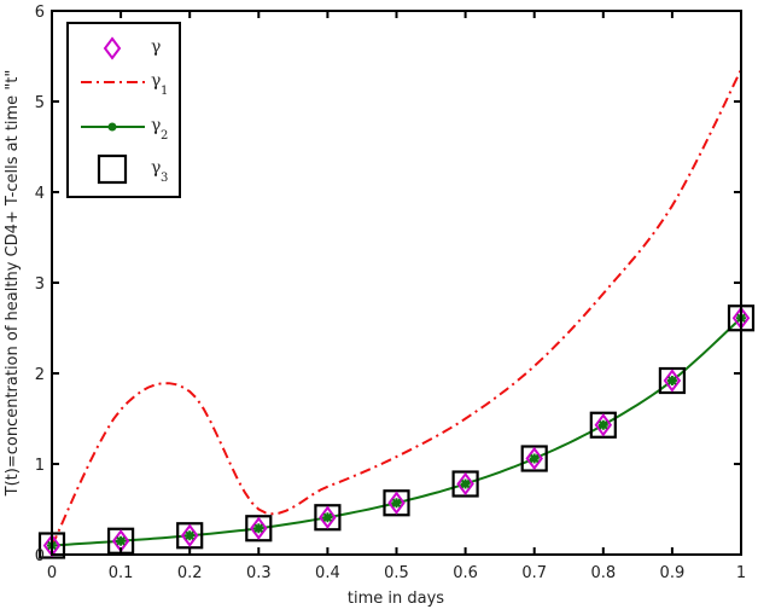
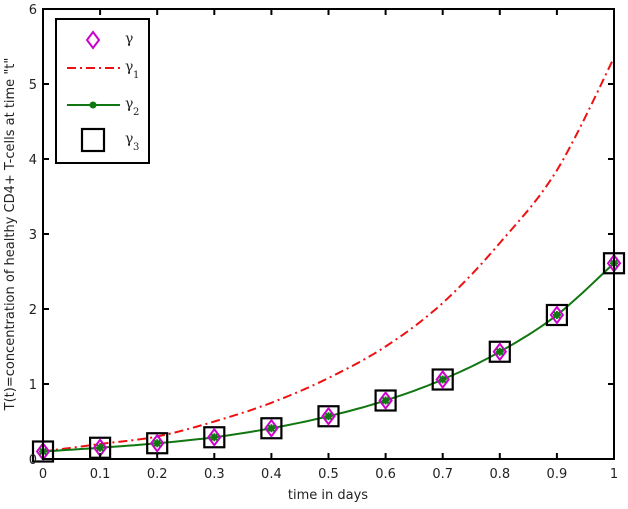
γ1/0.1: 1.6 -> 0.2
γ1/0.2: 1.8 -> 0.3
